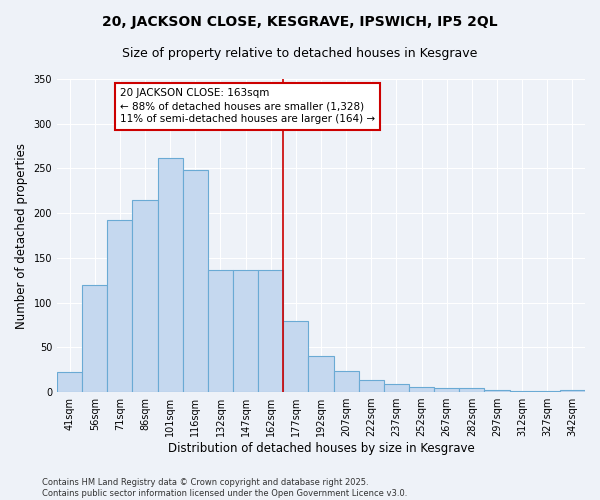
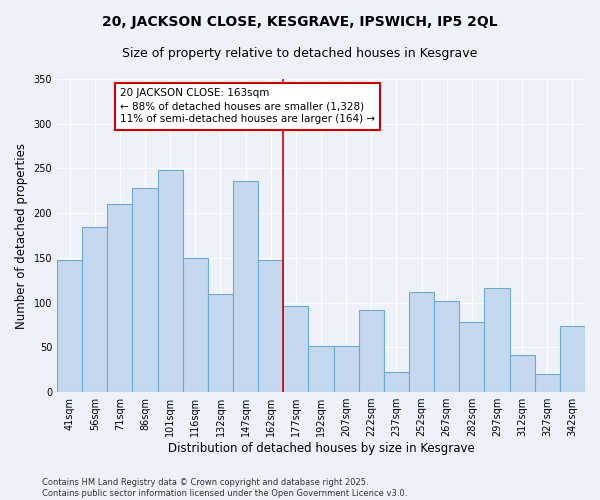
41sqm: 22 -> 148
56sqm: 120 -> 184
71sqm: 192 -> 210
86sqm: 215 -> 228
101sqm: 262 -> 248
116sqm: 248 -> 150
132sqm: 136 -> 110
147sqm: 136 -> 236
162sqm: 136 -> 148
177sqm: 80 -> 96
192sqm: 40 -> 52
207sqm: 24 -> 52
222sqm: 14 -> 92
237sqm: 9 -> 22
252sqm: 6 -> 112
267sqm: 5 -> 102
282sqm: 5 -> 78
297sqm: 2 -> 116
312sqm: 1 -> 42
327sqm: 1 -> 20
342sqm: 2 -> 74
